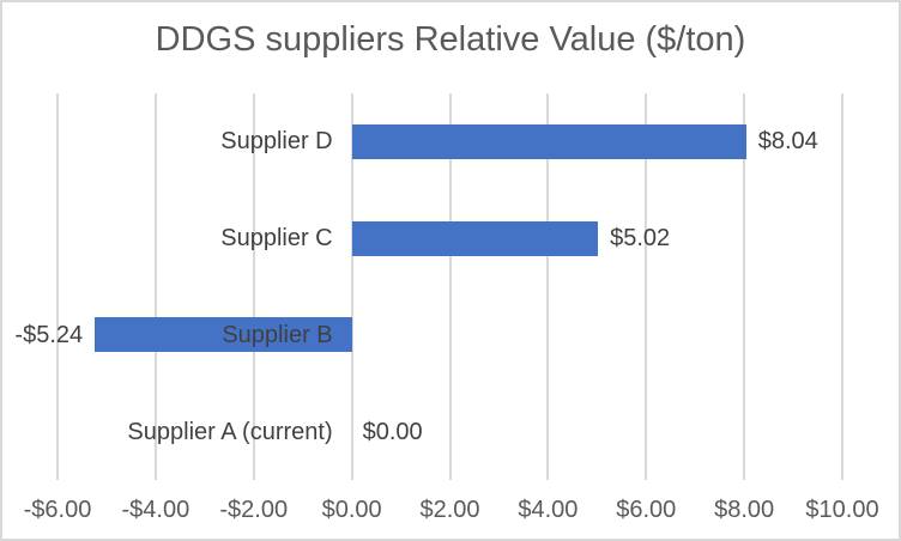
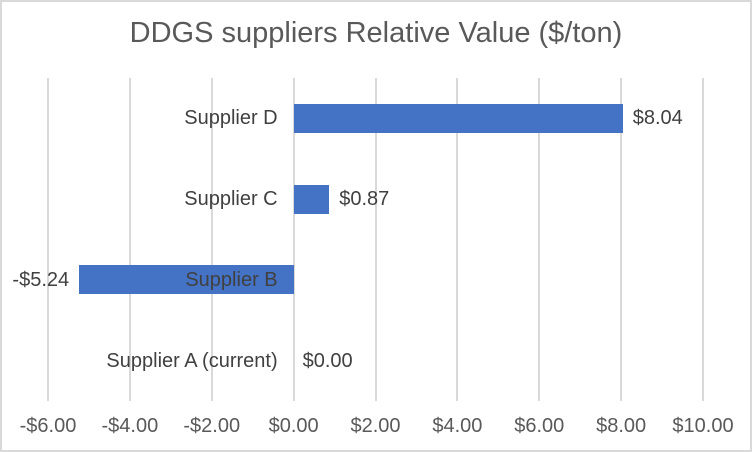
Supplier C: $5.02 -> $0.87
